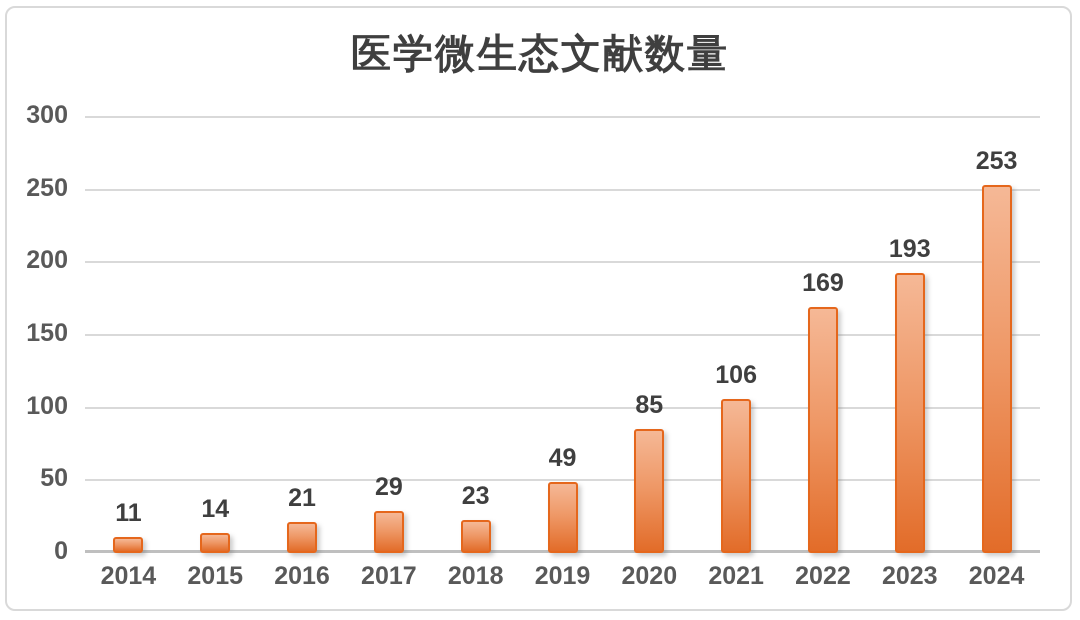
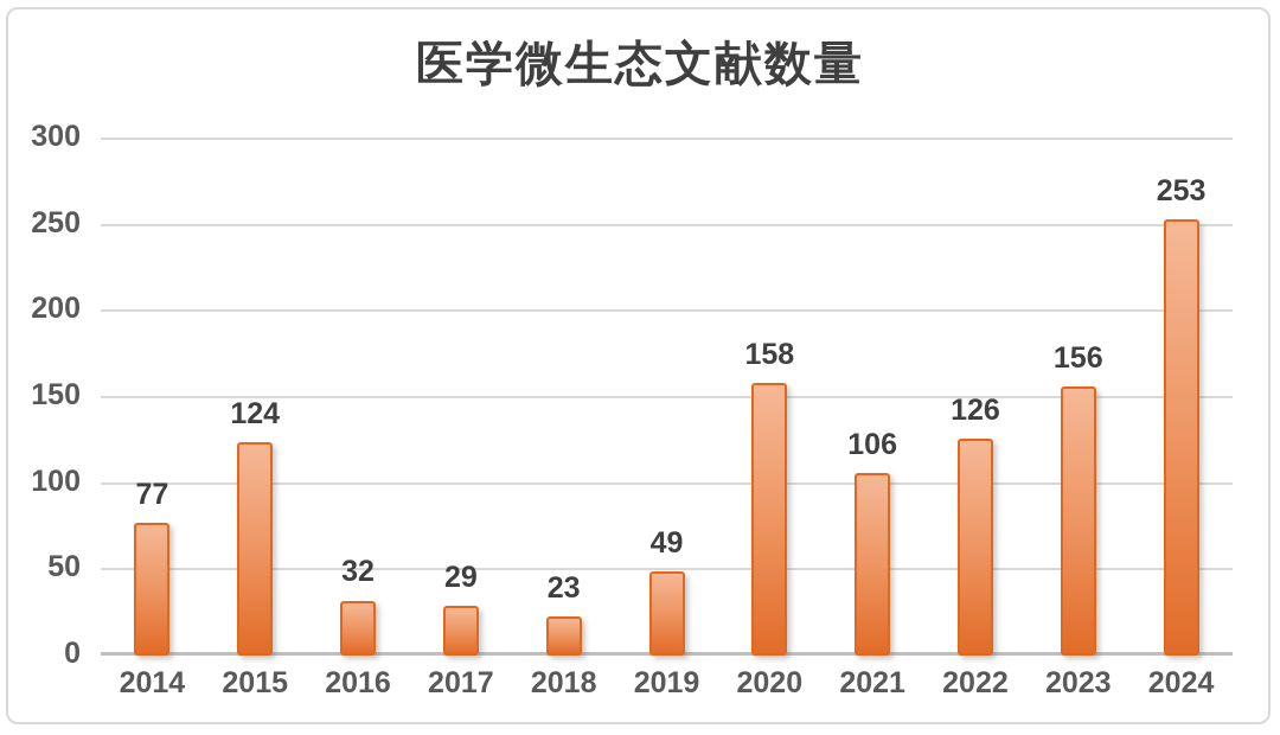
2014: 11 -> 77
2015: 14 -> 124
2016: 21 -> 32
2020: 85 -> 158
2022: 169 -> 126
2023: 193 -> 156
